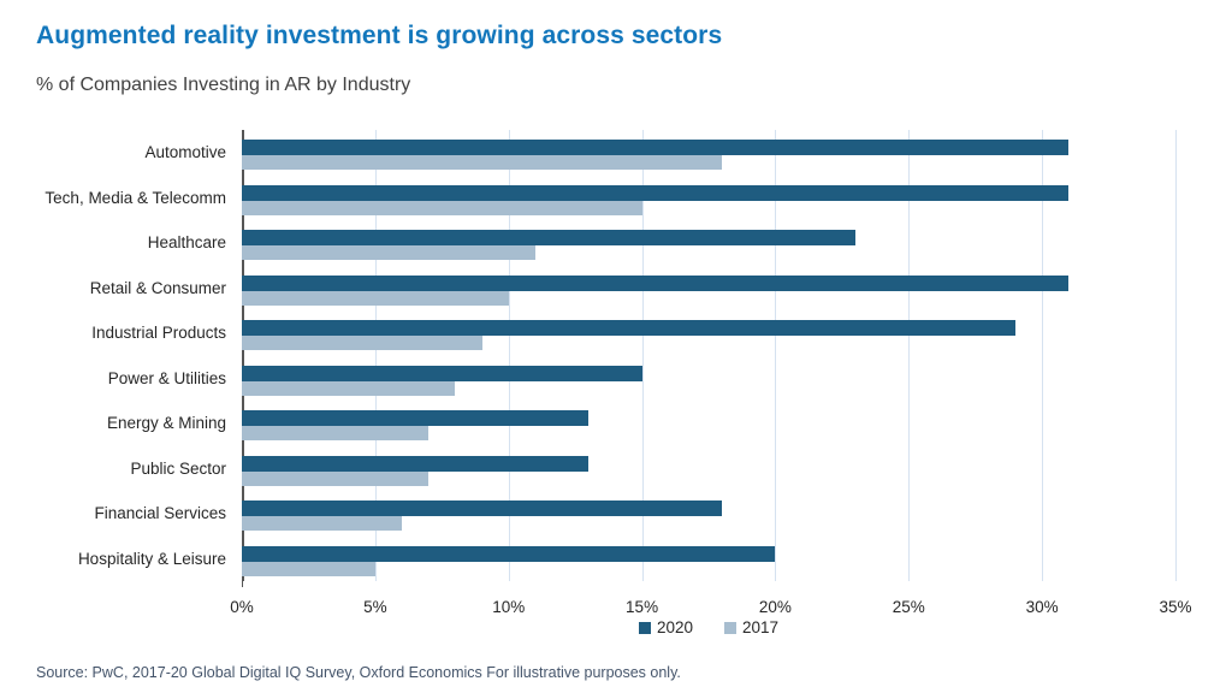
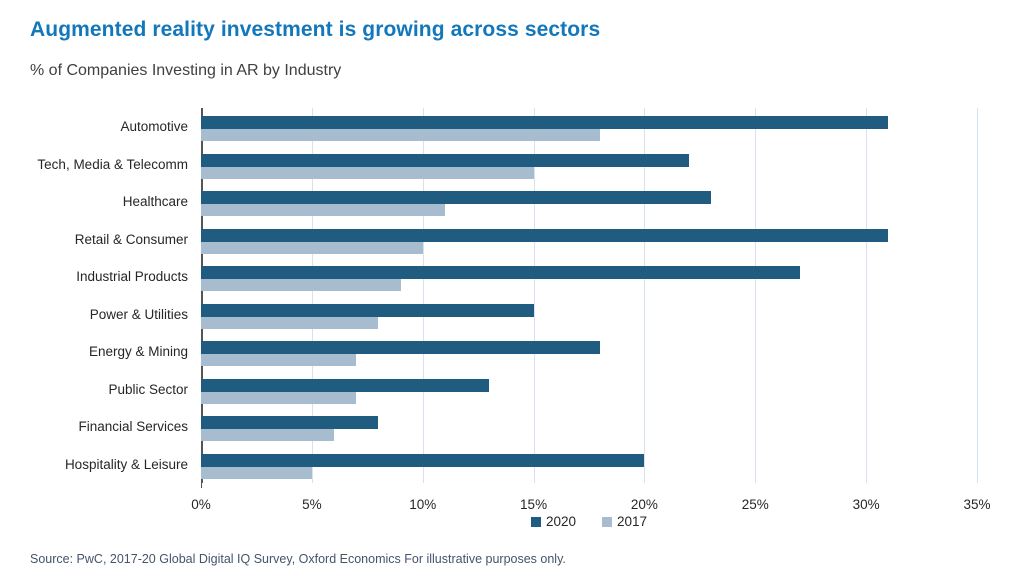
2020/Tech, Media & Telecomm: 31% -> 22%
2020/Industrial Products: 29% -> 27%
2020/Energy & Mining: 13% -> 18%
2020/Financial Services: 18% -> 8%
